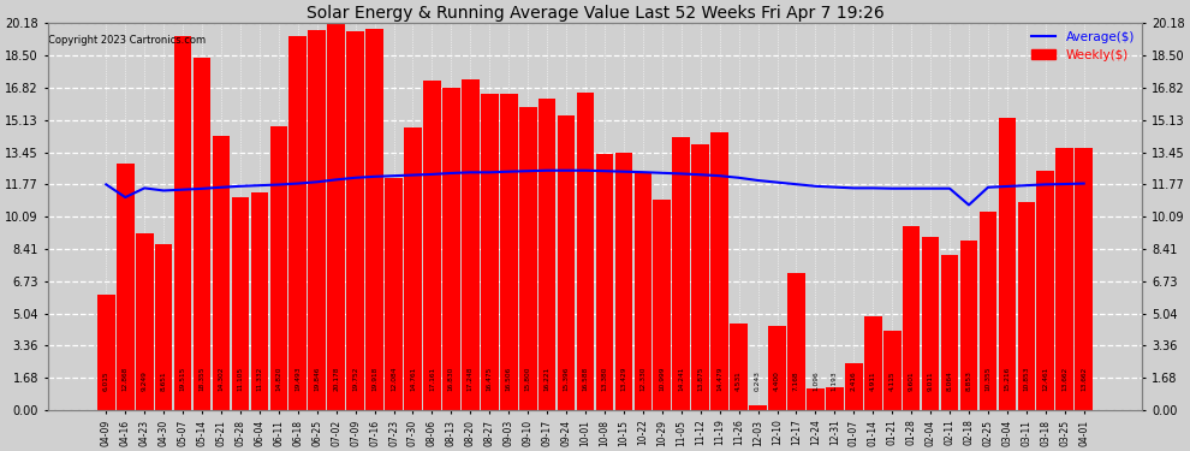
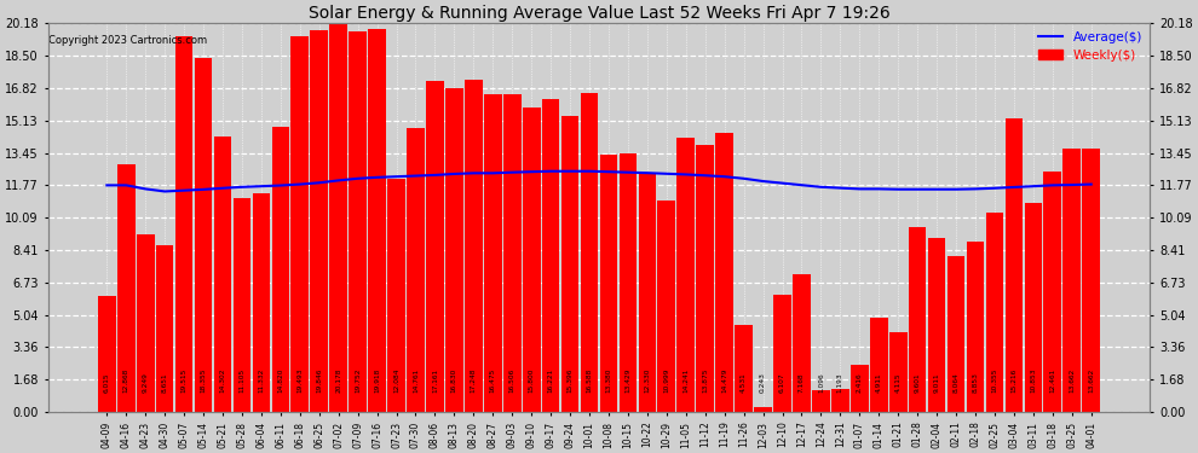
Average($)/04-16: 11.1 -> 11.8
Weekly($)/12-10: 4.4 -> 6.1
Average($)/02-18: 10.7 -> 11.6
